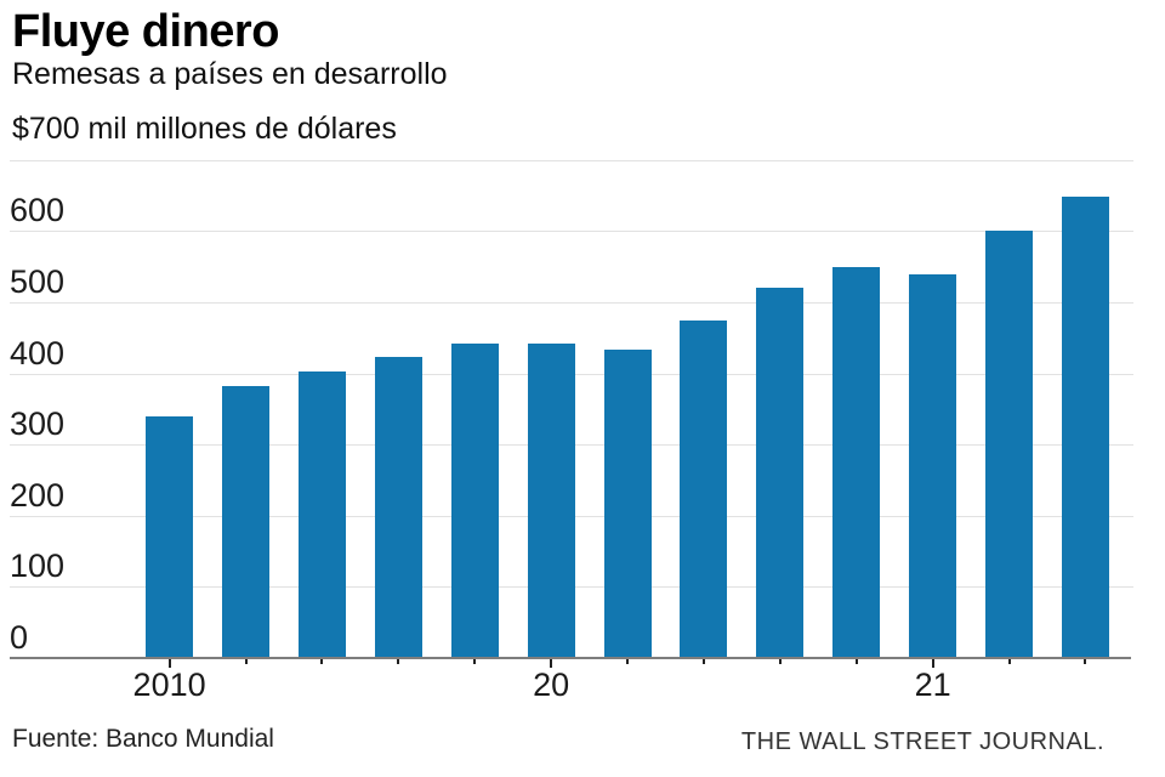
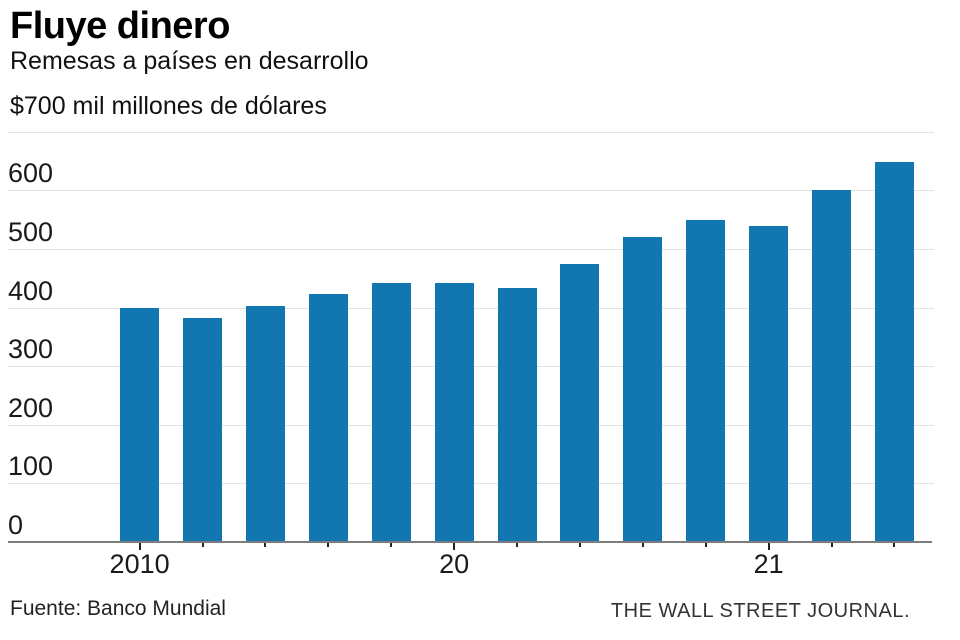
2010: 340 -> 400
